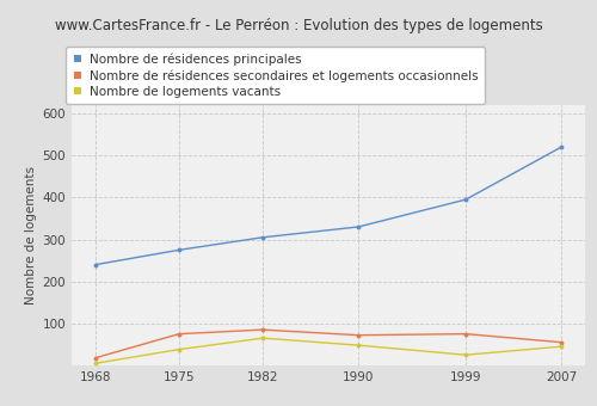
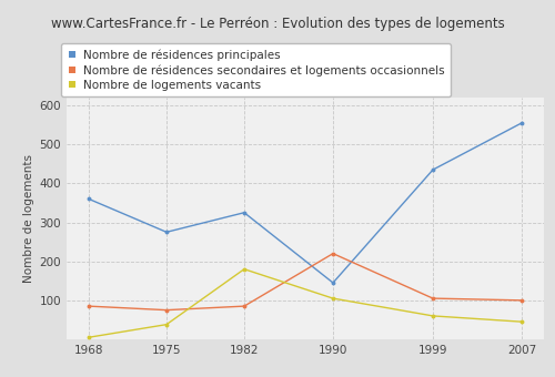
Nombre de résidences principales/1968: 240 -> 360
Nombre de résidences secondaires et logements occasionnels/1968: 18 -> 85
Nombre de résidences principales/1982: 305 -> 325
Nombre de logements vacants/1982: 65 -> 180
Nombre de résidences principales/1990: 330 -> 145
Nombre de résidences secondaires et logements occasionnels/1990: 72 -> 220
Nombre de logements vacants/1990: 48 -> 105
Nombre de résidences principales/1999: 395 -> 435
Nombre de résidences secondaires et logements occasionnels/1999: 75 -> 105
Nombre de logements vacants/1999: 25 -> 60
Nombre de résidences principales/2007: 520 -> 555
Nombre de résidences secondaires et logements occasionnels/2007: 55 -> 100
